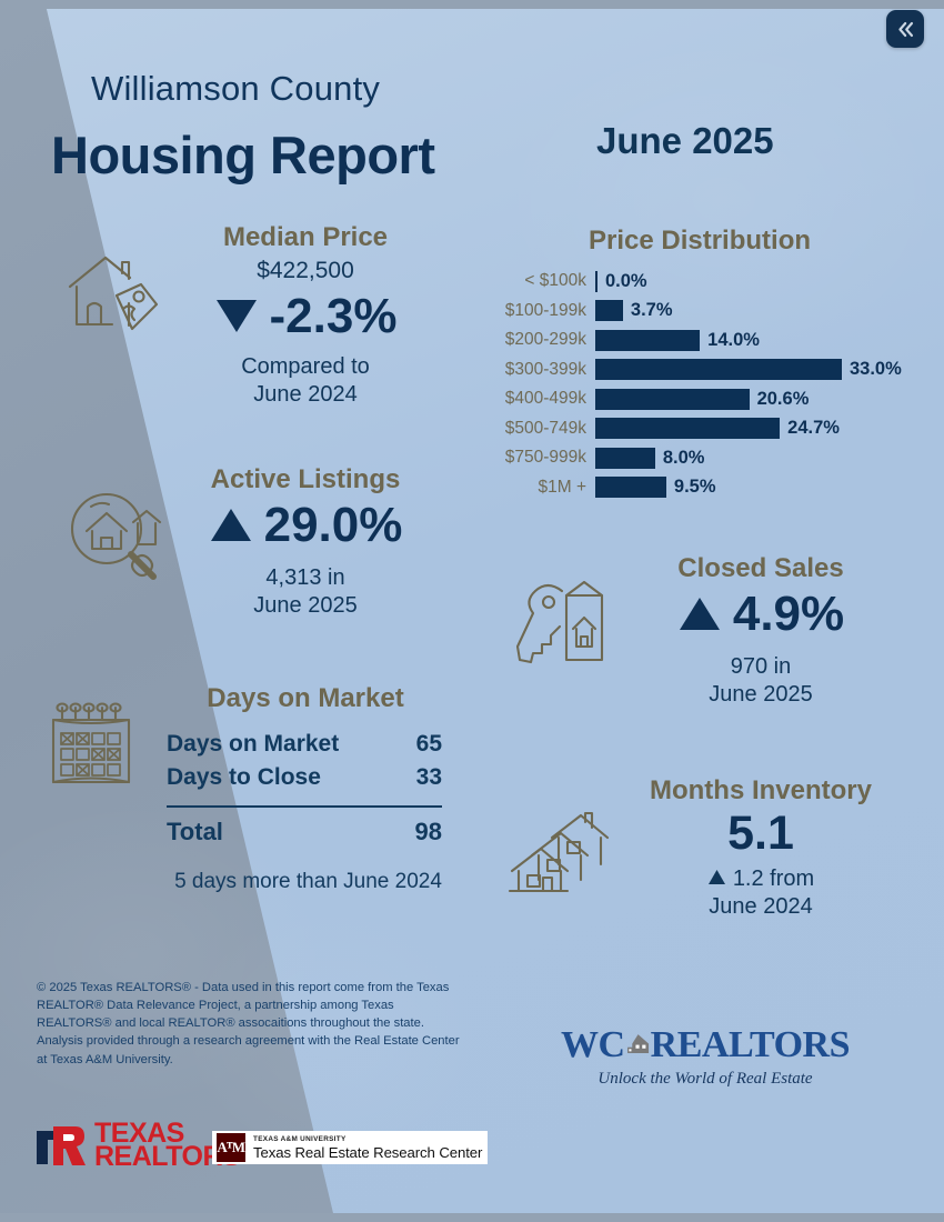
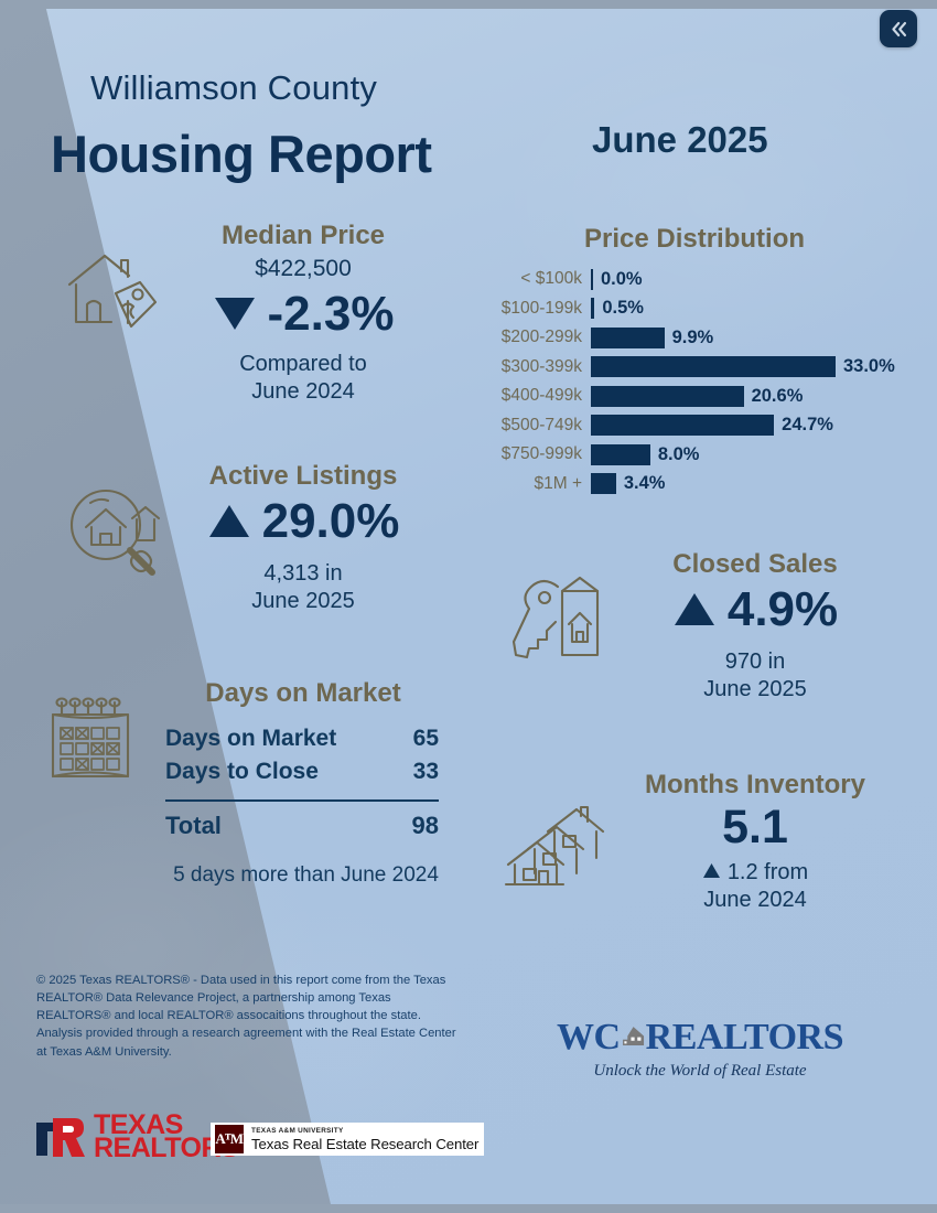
$100-199k: 3.7% -> 0.5%
$200-299k: 14.0% -> 9.9%
$1M +: 9.5% -> 3.4%
